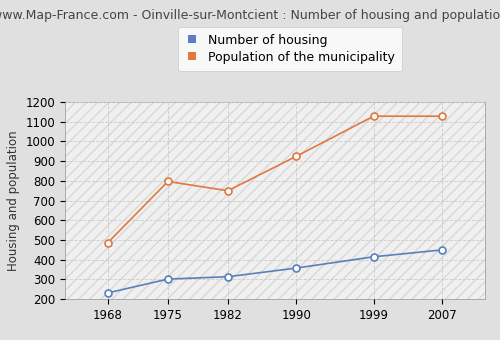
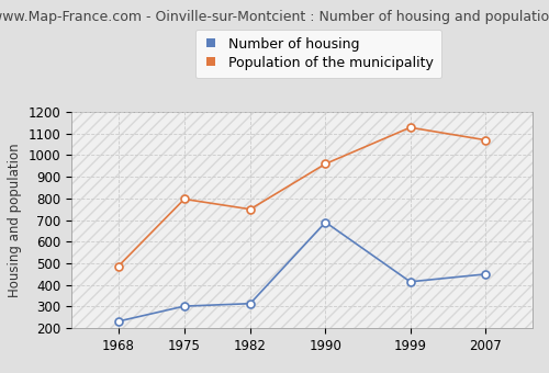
Number of housing/1990: 360 -> 690
Population of the municipality/1990: 920 -> 960
Population of the municipality/2007: 1130 -> 1070
